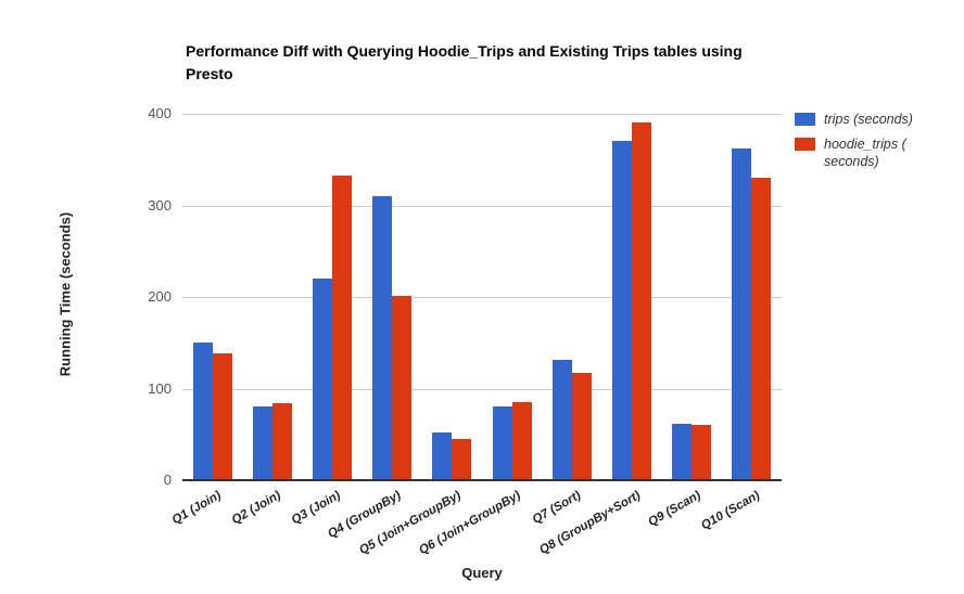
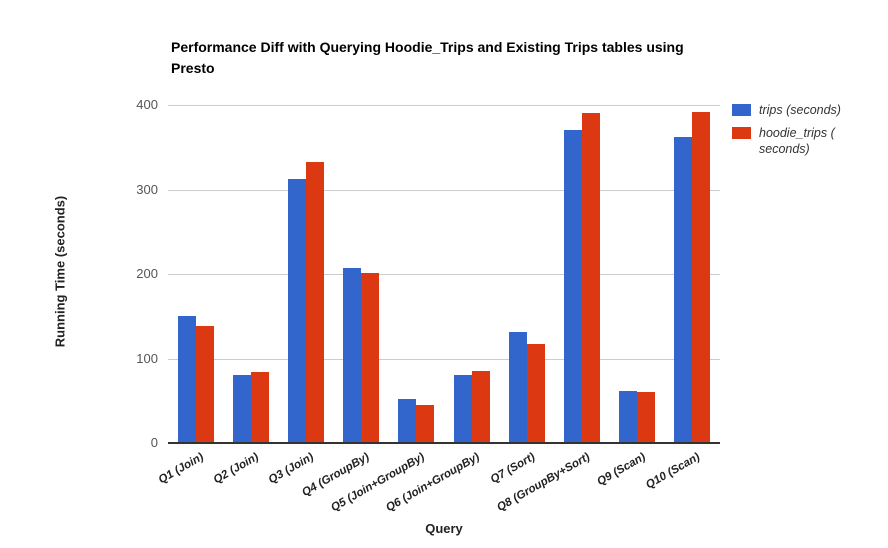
trips (seconds)/Q3 (Join): 220 -> 310
trips (seconds)/Q4 (GroupBy): 310 -> 210
hoodie_trips (seconds)/Q10 (Scan): 330 -> 390
